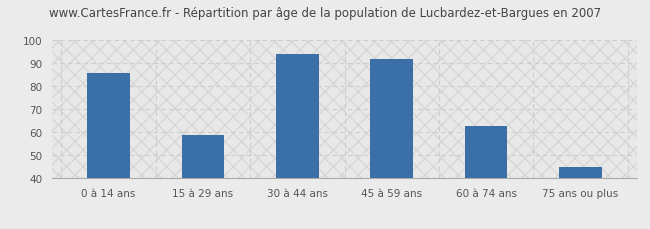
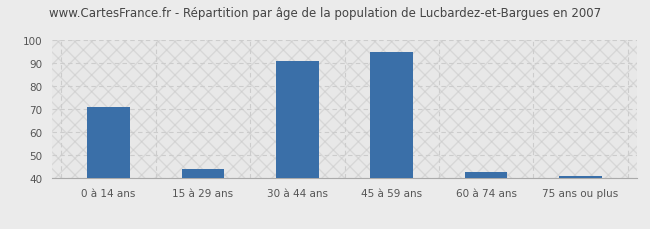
0 à 14 ans: 86 -> 71
15 à 29 ans: 59 -> 44
30 à 44 ans: 94 -> 91
45 à 59 ans: 92 -> 95
60 à 74 ans: 63 -> 43
75 ans ou plus: 45 -> 41
